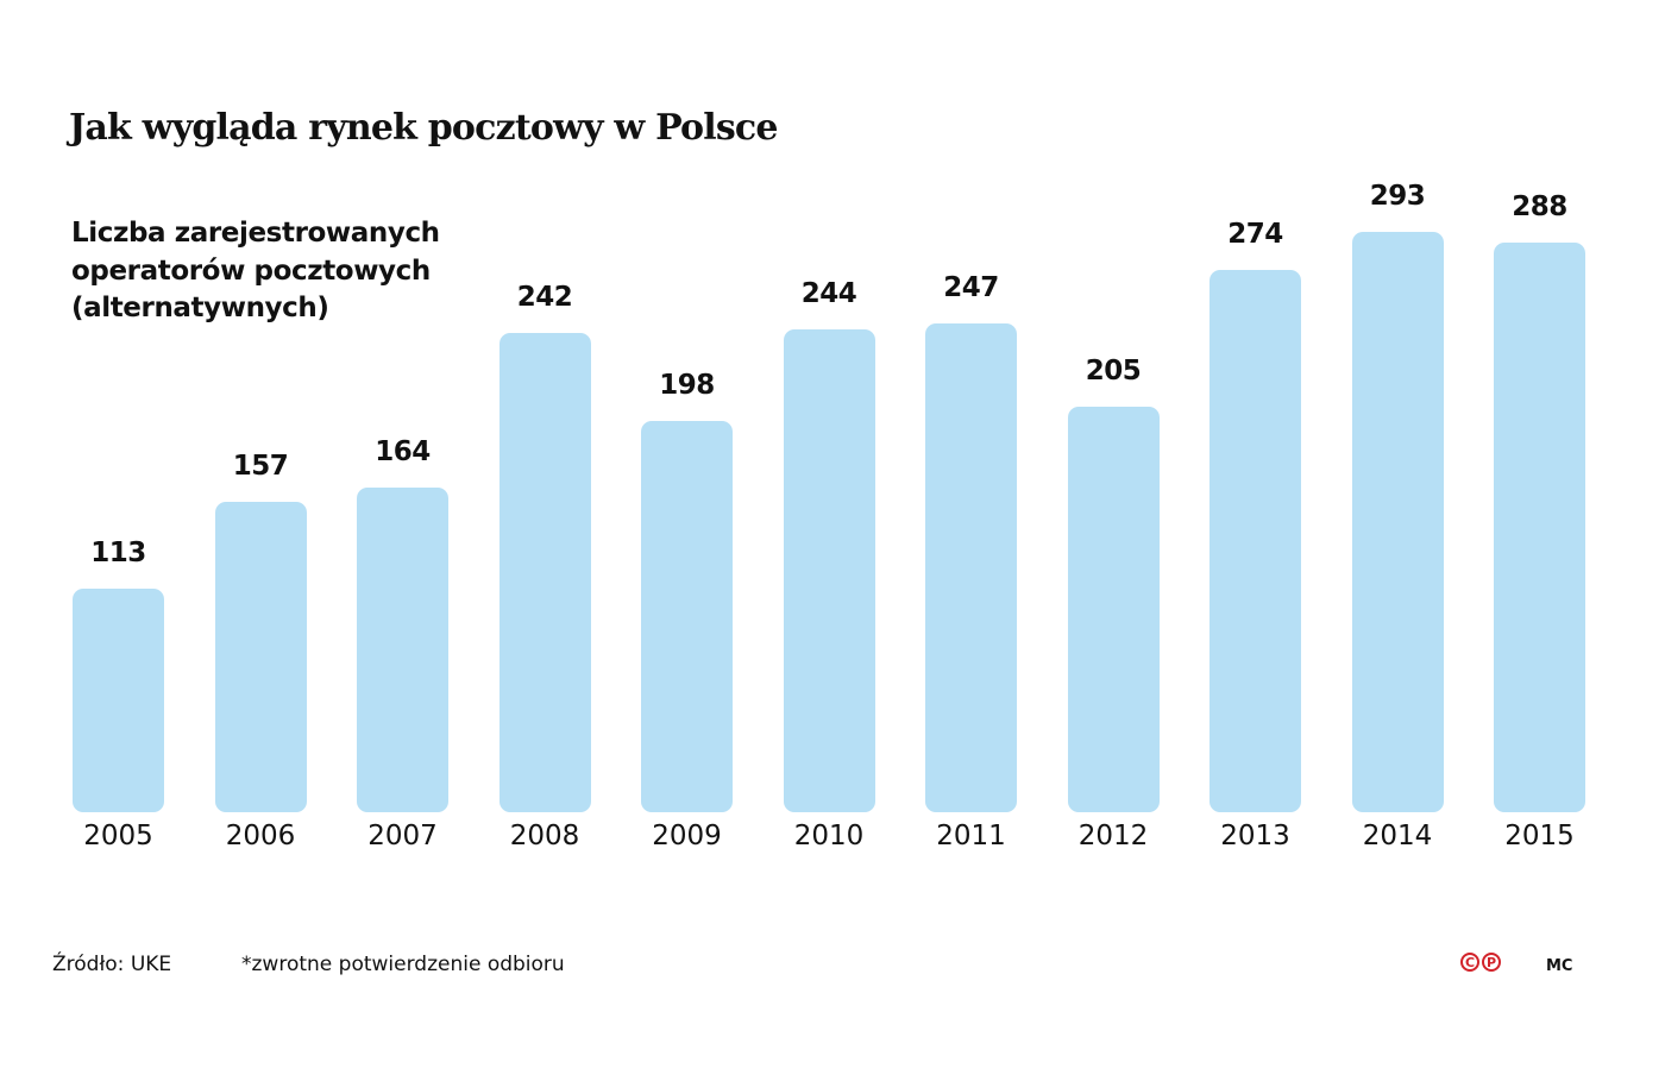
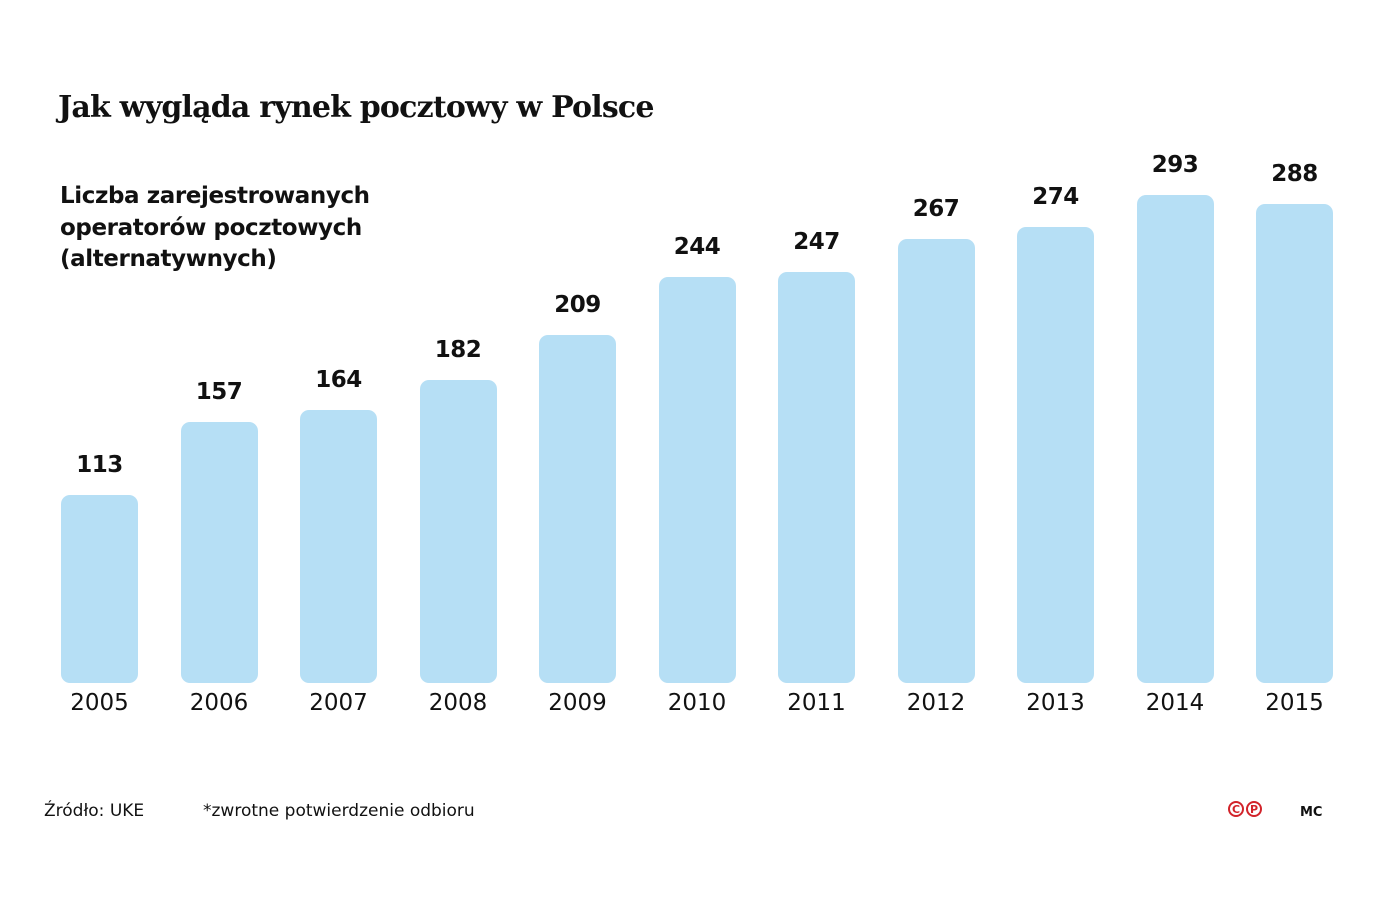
2008: 242 -> 182
2009: 198 -> 209
2012: 205 -> 267
